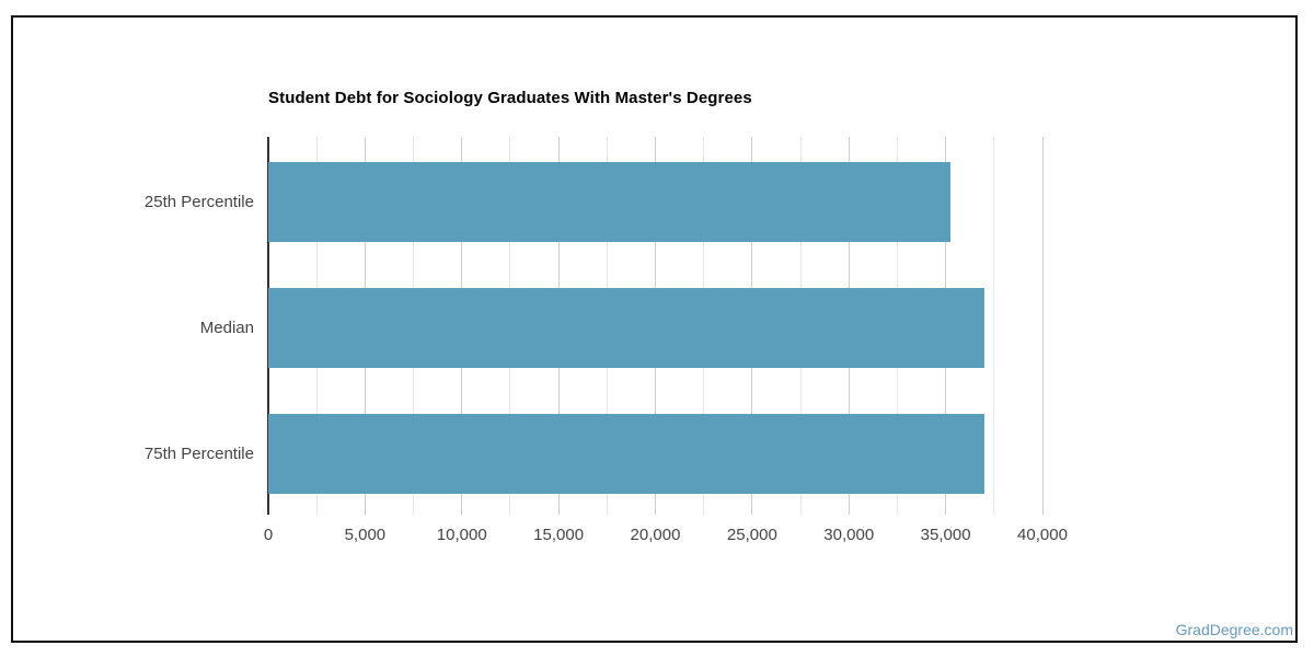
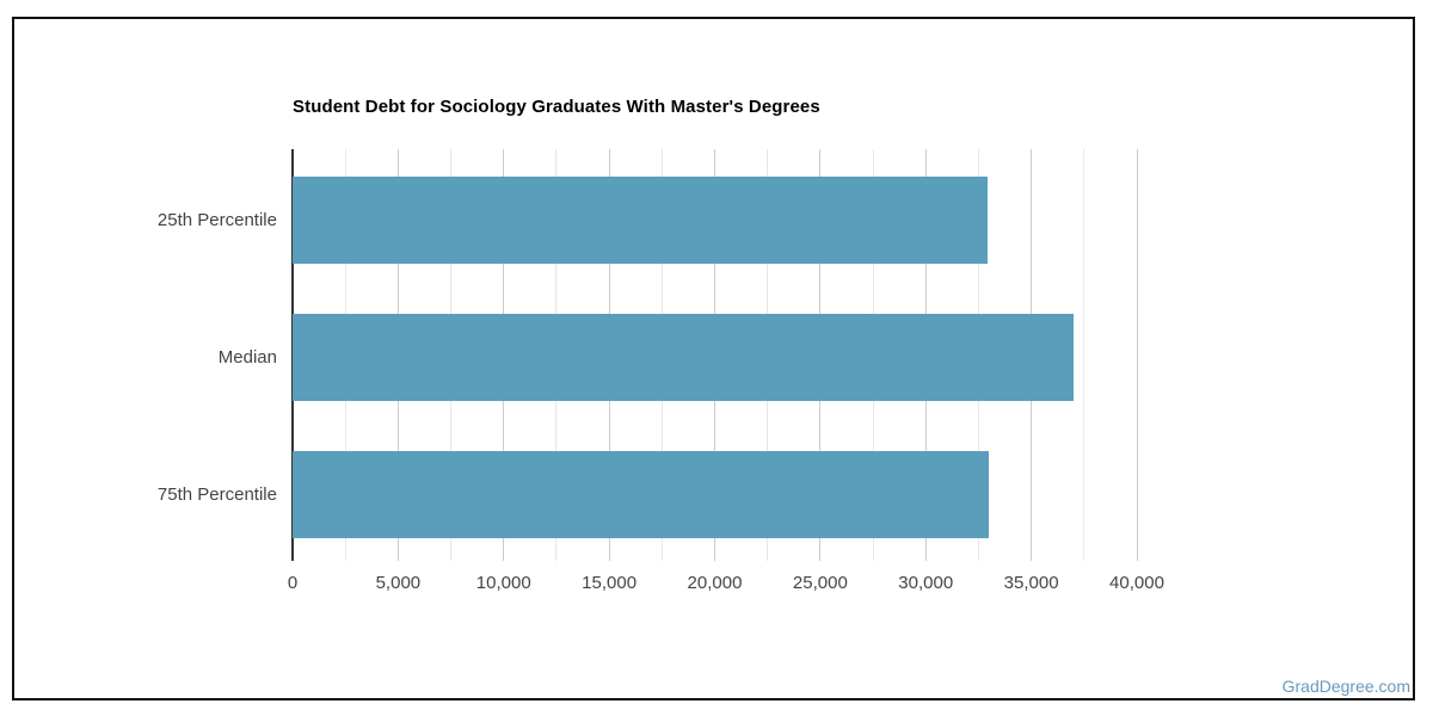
25th Percentile: 35200 -> 32900
75th Percentile: 37000 -> 33000
